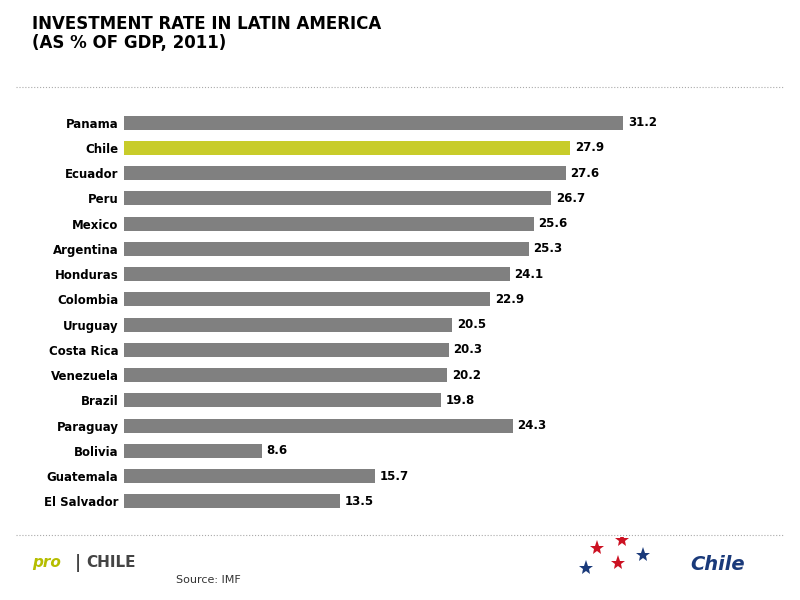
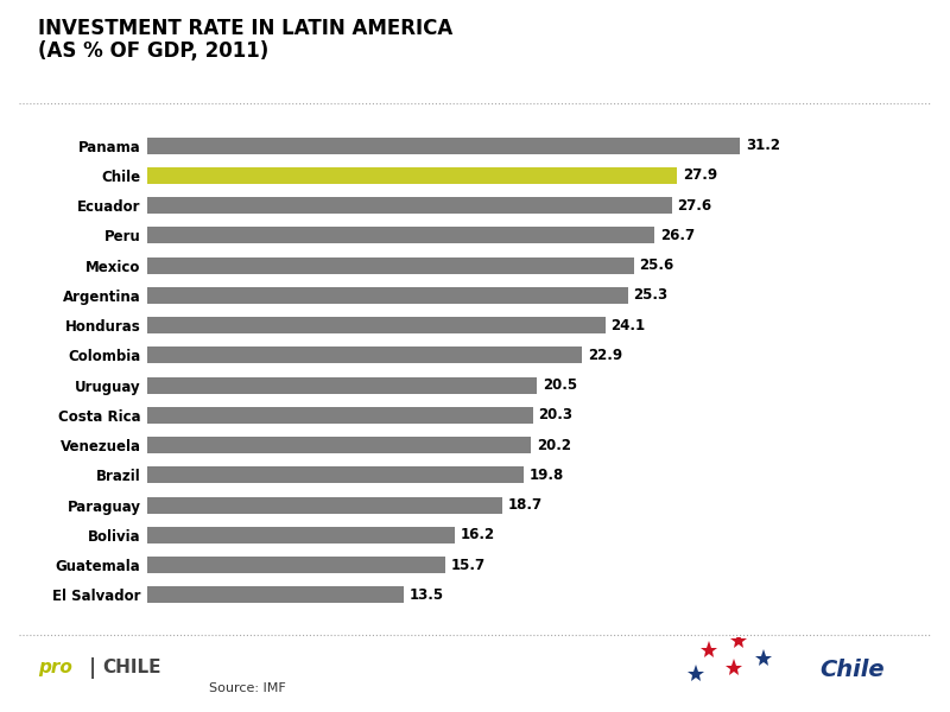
Paraguay: 24.3 -> 18.7
Bolivia: 8.6 -> 16.2
